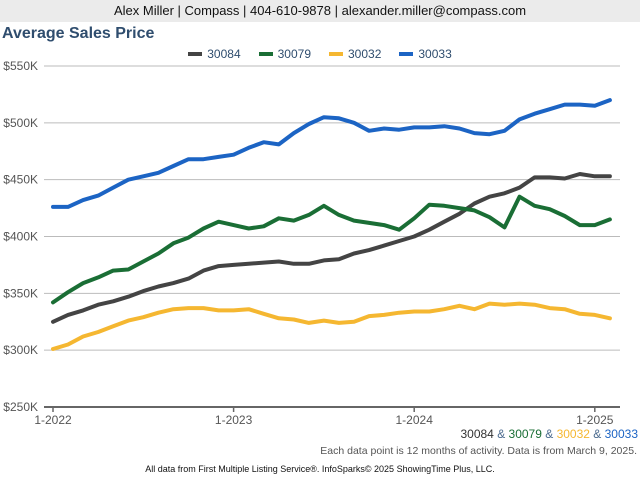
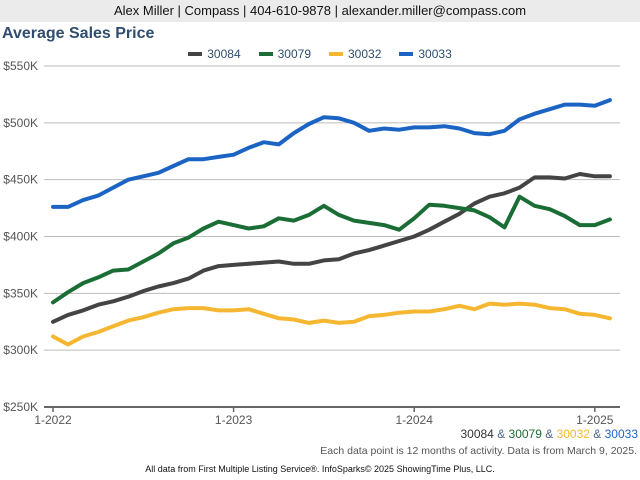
30032/1-2022: $301K -> $312K
